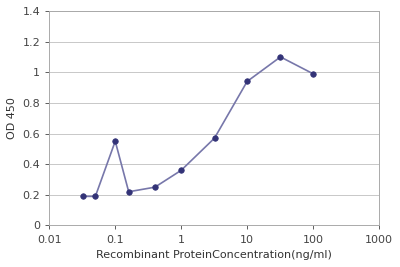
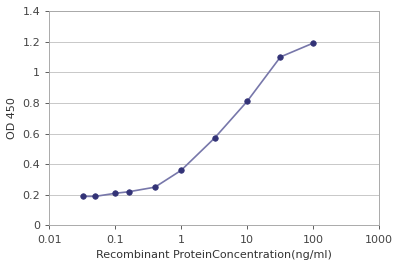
0.1: 0.55 -> 0.21
10: 0.94 -> 0.81
100: 0.99 -> 1.19
